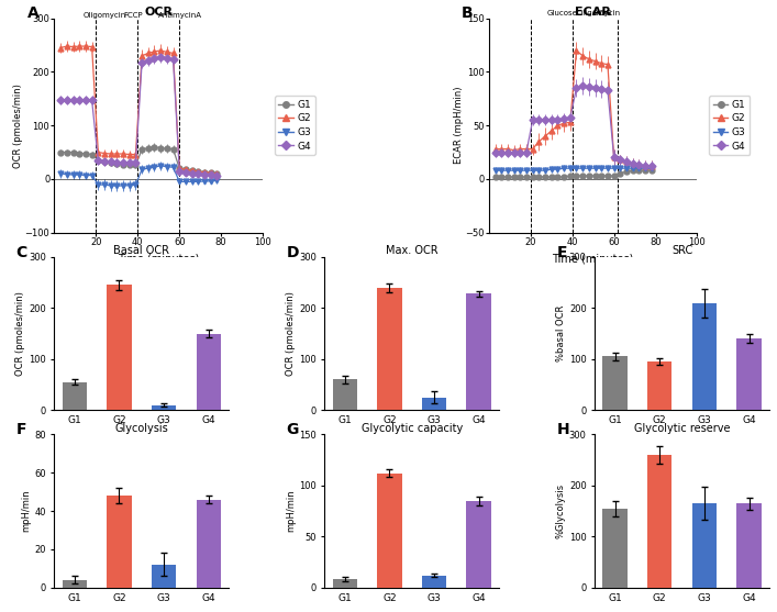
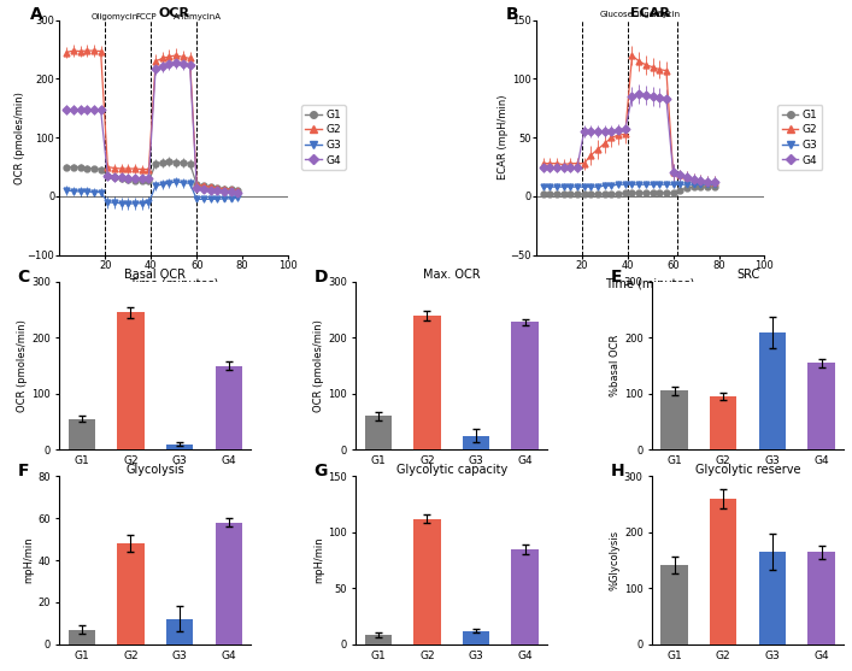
SRC/G4: 140 -> 155
Glycolysis/G1: 4 -> 7
Glycolysis/G4: 46 -> 58
Glycolytic reserve/G1: 155 -> 142
